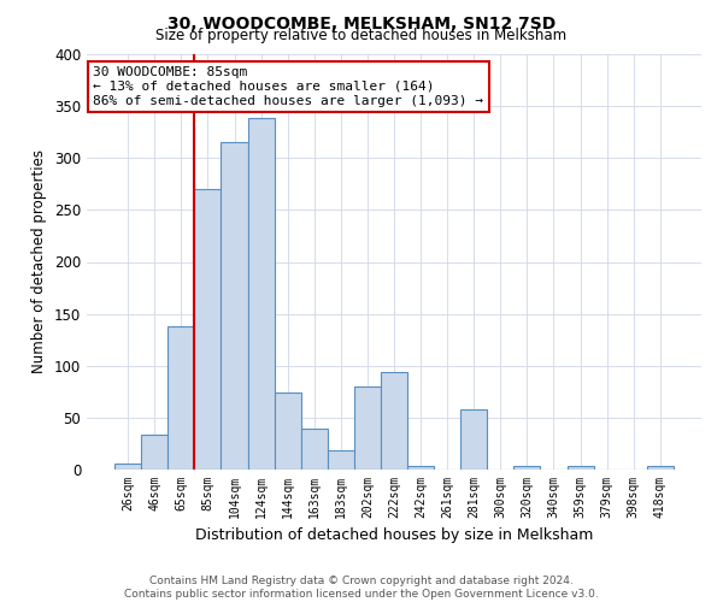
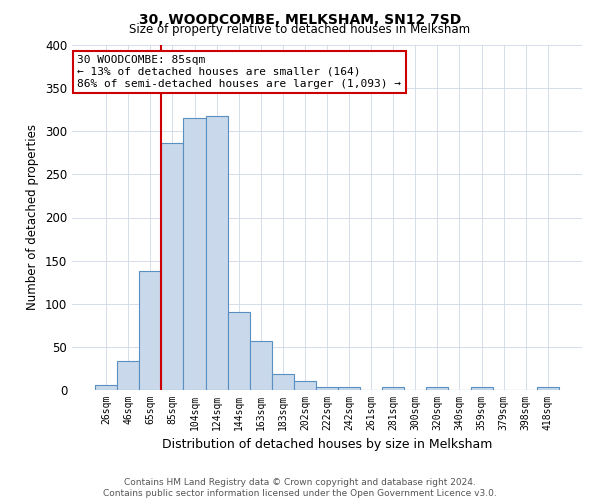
85sqm: 270 -> 286
124sqm: 338 -> 318
144sqm: 74 -> 90
163sqm: 40 -> 57
202sqm: 80 -> 10
222sqm: 94 -> 4
281sqm: 58 -> 4
